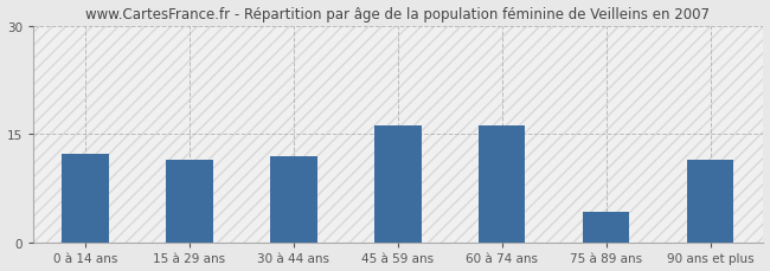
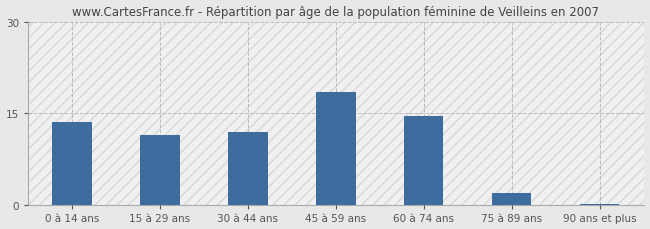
0 à 14 ans: 12.2 -> 13.5
45 à 59 ans: 16.2 -> 18.5
60 à 74 ans: 16.2 -> 14.5
75 à 89 ans: 4.2 -> 2.0
90 ans et plus: 11.4 -> 0.2
